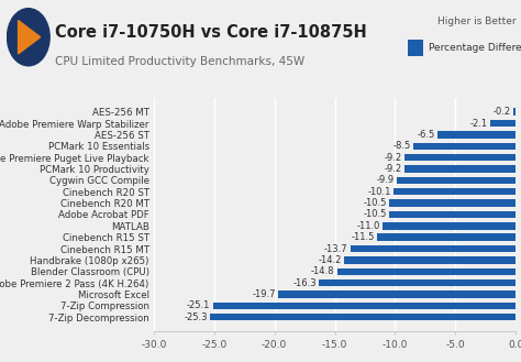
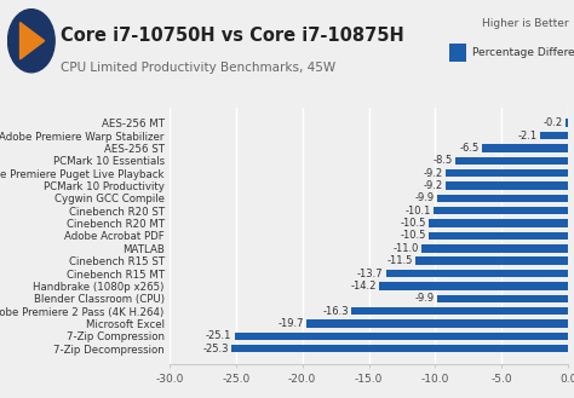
Blender Classroom (CPU): -14.8 -> -9.9
